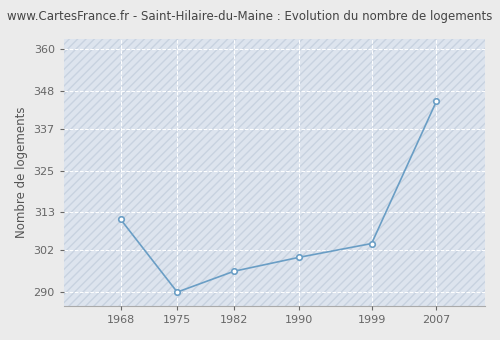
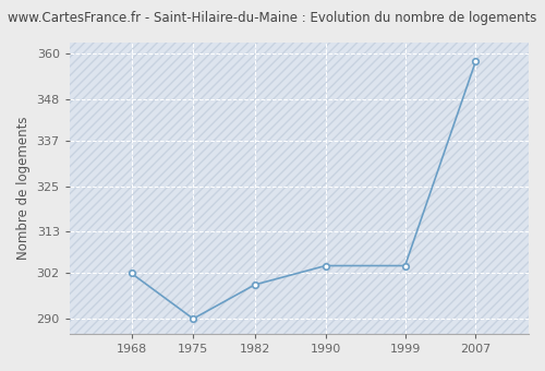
1968: 311 -> 302
1982: 296 -> 299
1990: 300 -> 304
2007: 345 -> 358
